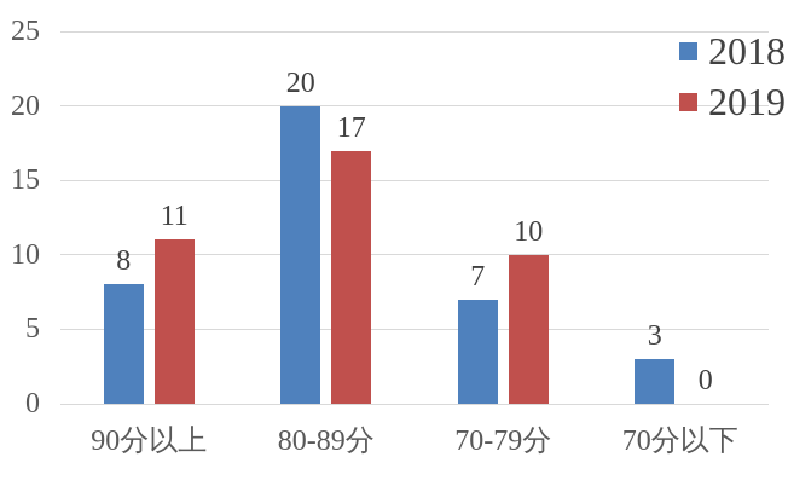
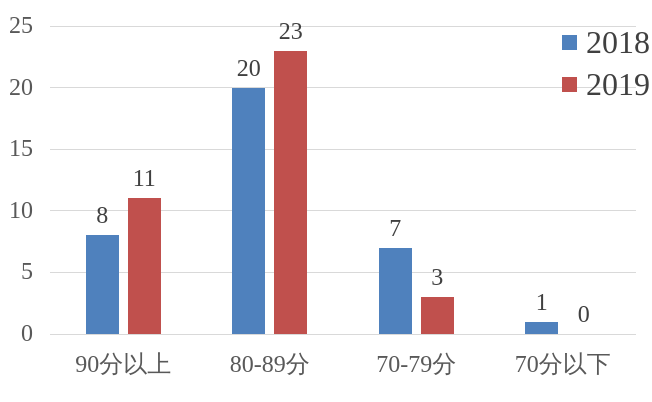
2019/80-89分: 17 -> 23
2019/70-79分: 10 -> 3
2018/70分以下: 3 -> 1
